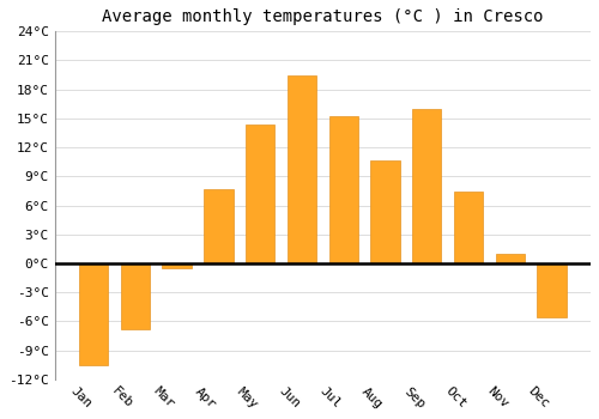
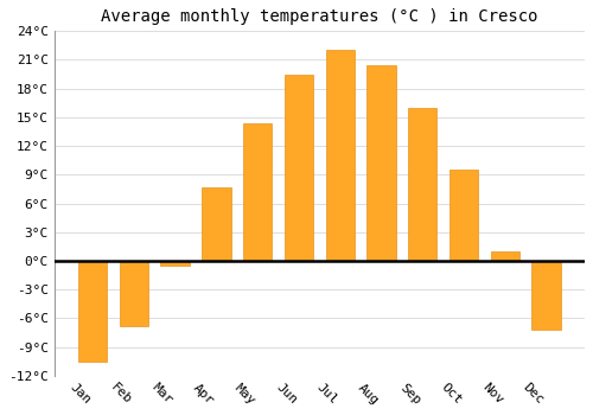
Jul: 15.2°C -> 22.0°C
Aug: 10.6°C -> 20.5°C
Oct: 7.4°C -> 9.5°C
Dec: -5.6°C -> -7.2°C
